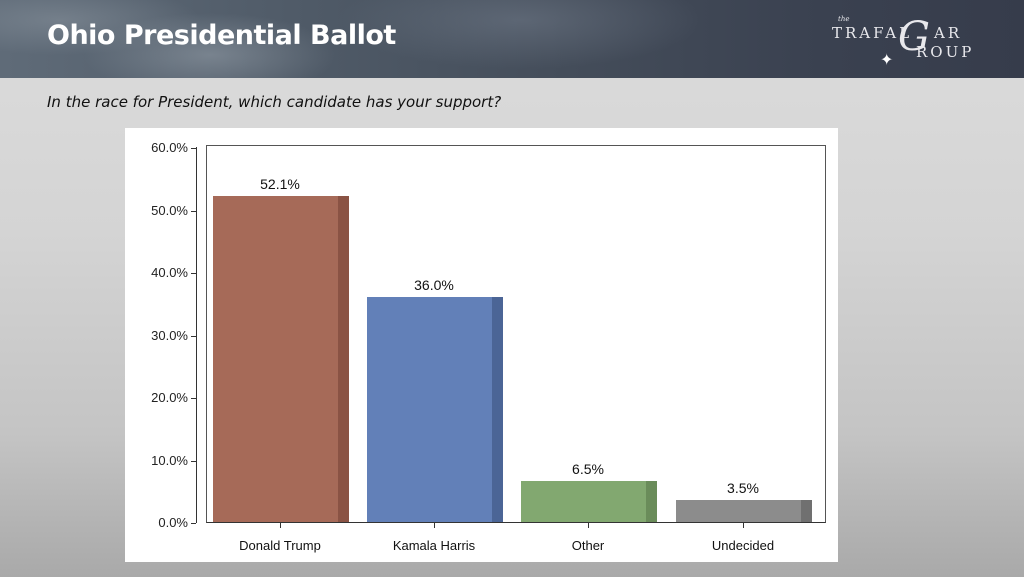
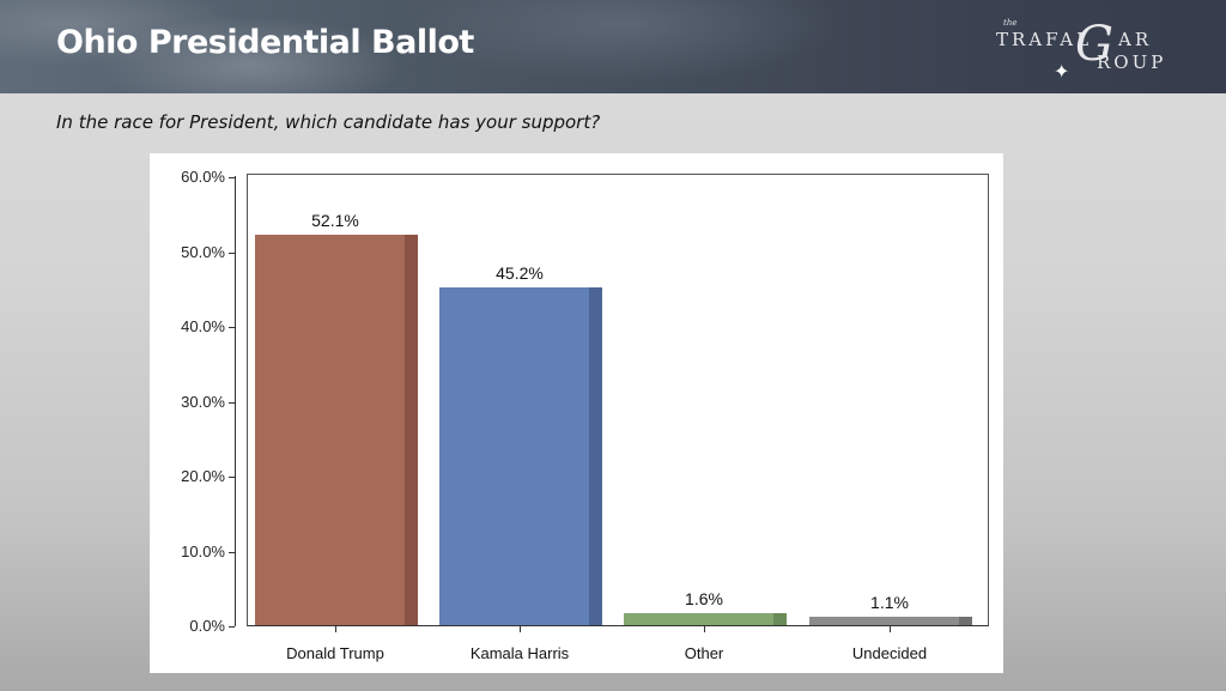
Kamala Harris: 36.0% -> 45.2%
Other: 6.5% -> 1.6%
Undecided: 3.5% -> 1.1%
